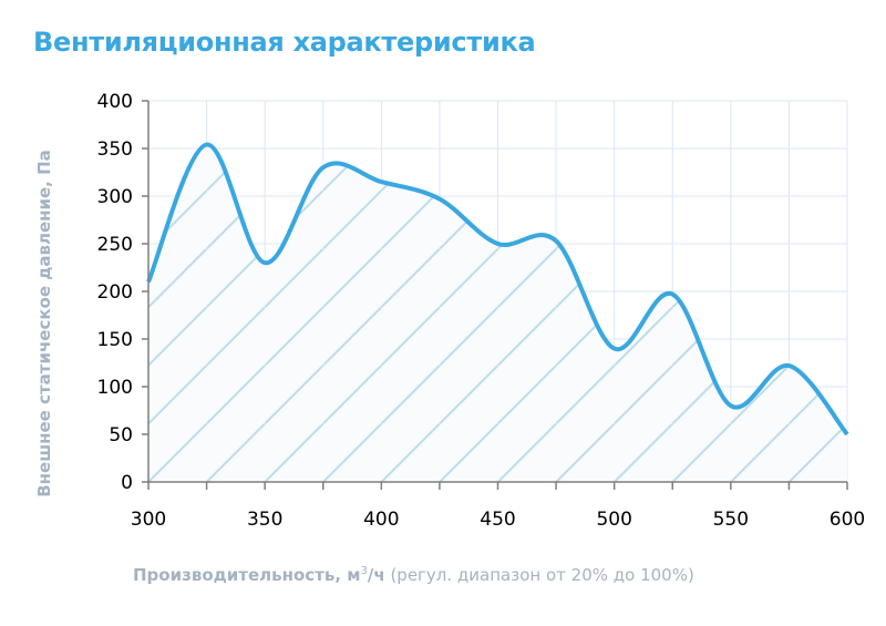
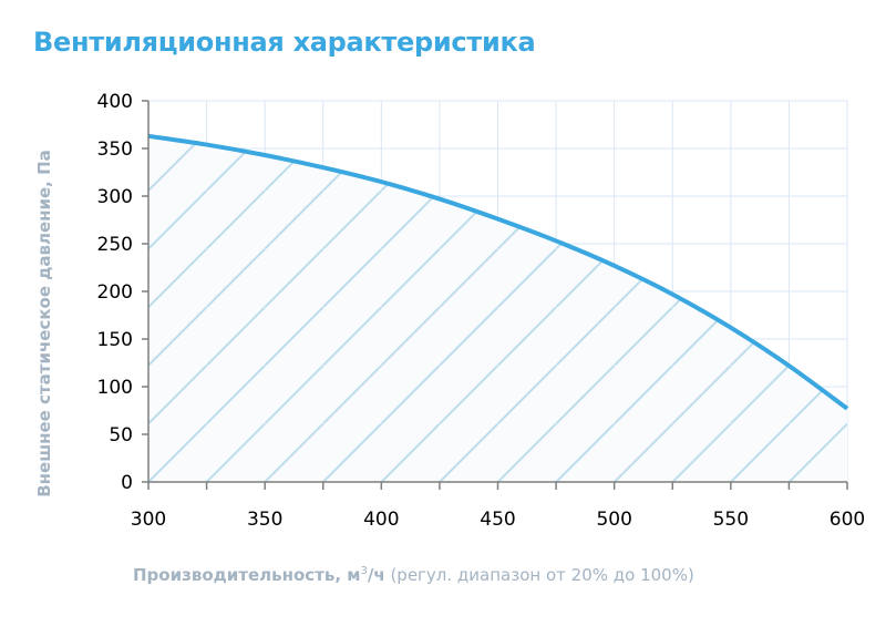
300: 210 -> 360
350: 230 -> 340
450: 250 -> 280
500: 140 -> 230
550: 80 -> 160
600: 50 -> 80
